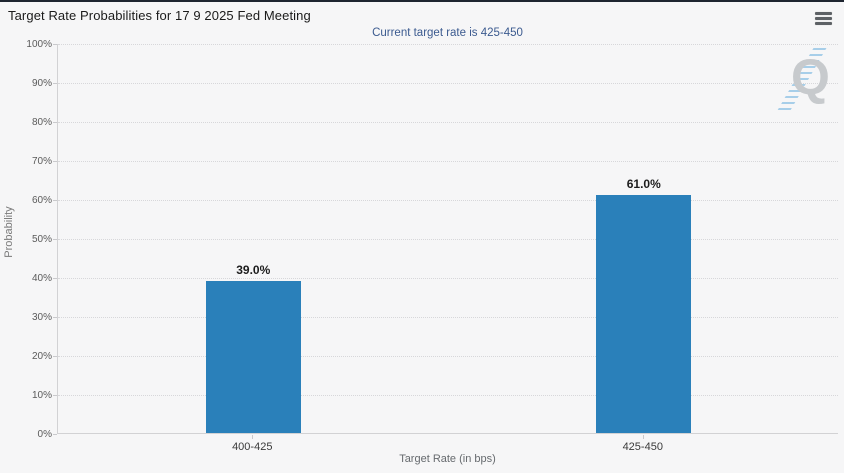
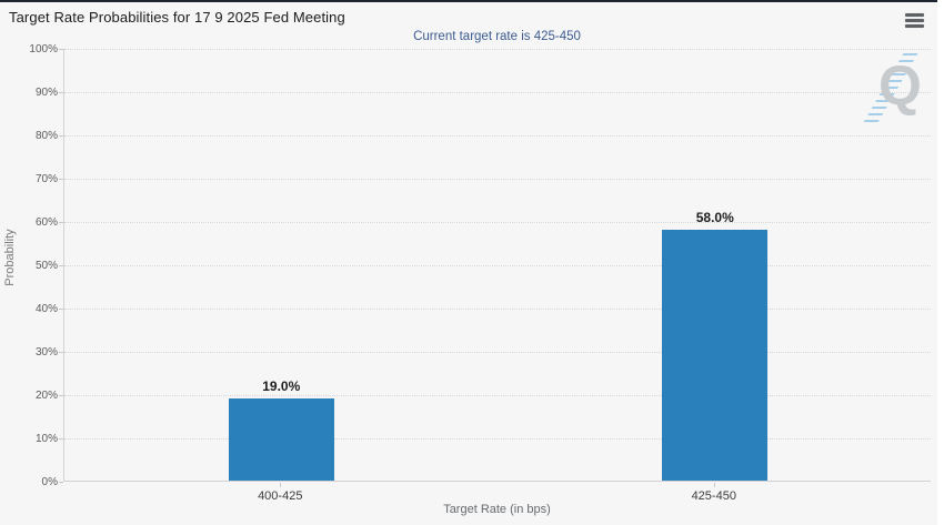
400-425: 39.0% -> 19.0%
425-450: 61.0% -> 58.0%
